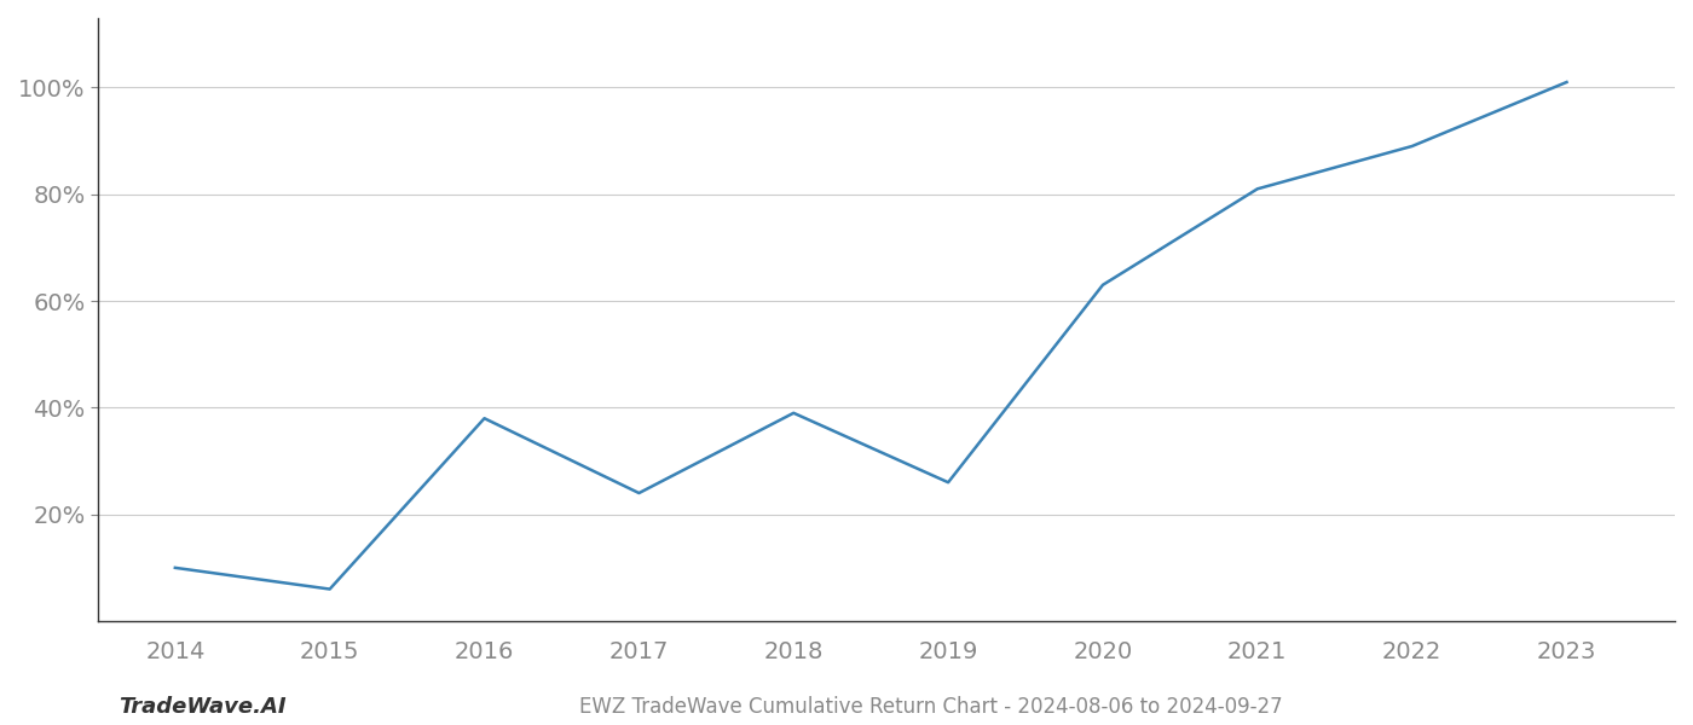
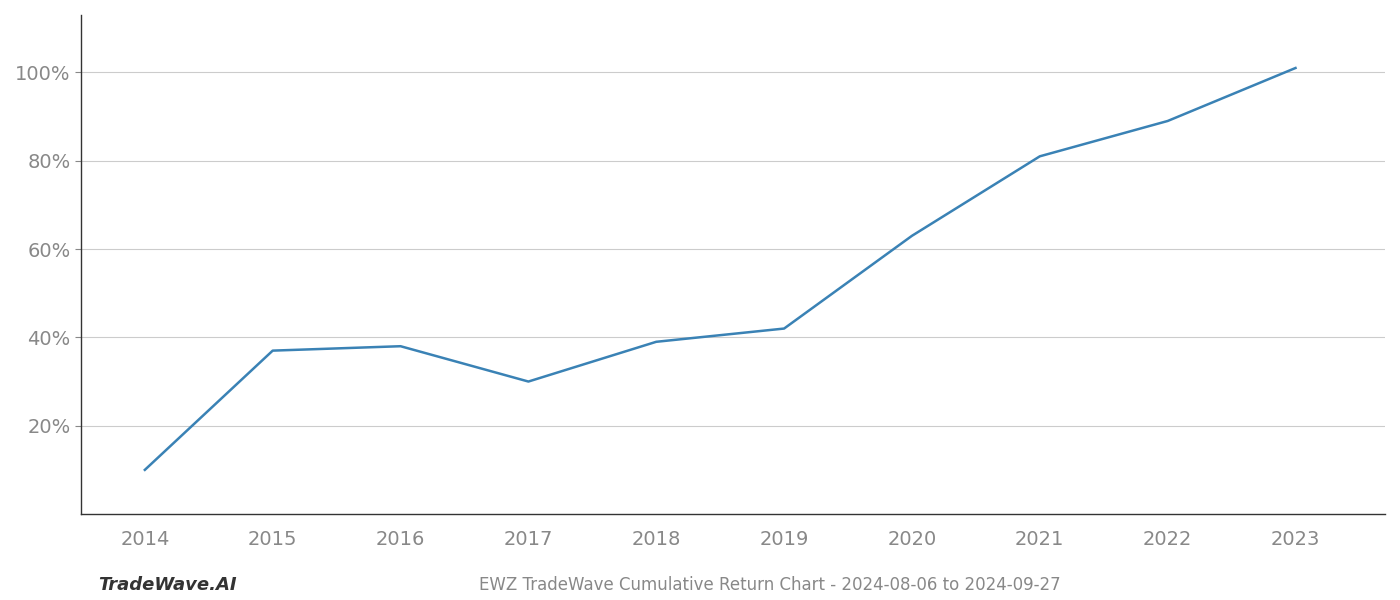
2015: 6% -> 37%
2017: 24% -> 30%
2019: 26% -> 42%
